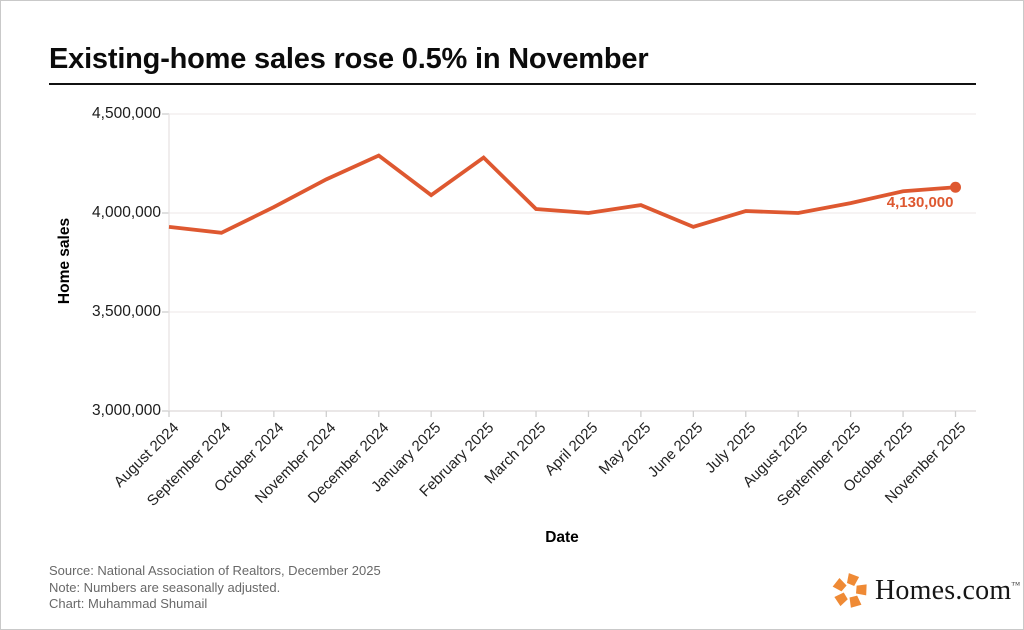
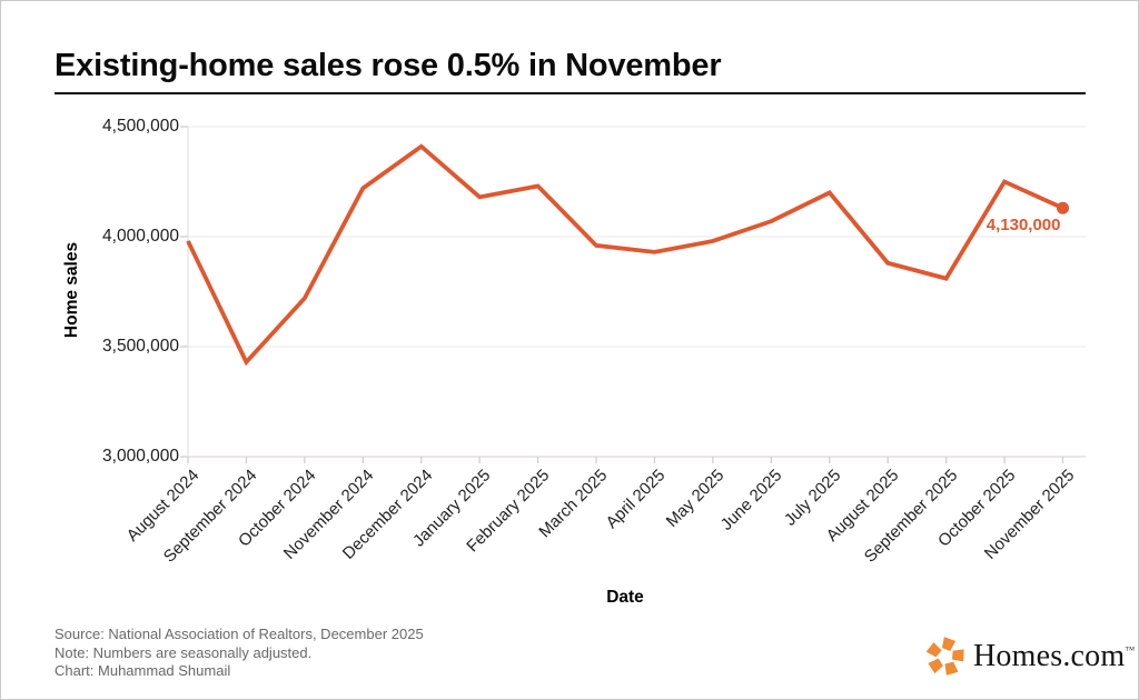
August 2024: 3930000 -> 3980000
September 2024: 3900000 -> 3430000
October 2024: 4030000 -> 3720000
November 2024: 4170000 -> 4220000
December 2024: 4290000 -> 4410000
January 2025: 4090000 -> 4180000
February 2025: 4280000 -> 4230000
March 2025: 4020000 -> 3960000
April 2025: 4000000 -> 3930000
May 2025: 4040000 -> 3980000
June 2025: 3930000 -> 4070000
July 2025: 4010000 -> 4200000
August 2025: 4000000 -> 3880000
September 2025: 4050000 -> 3810000
October 2025: 4110000 -> 4250000
